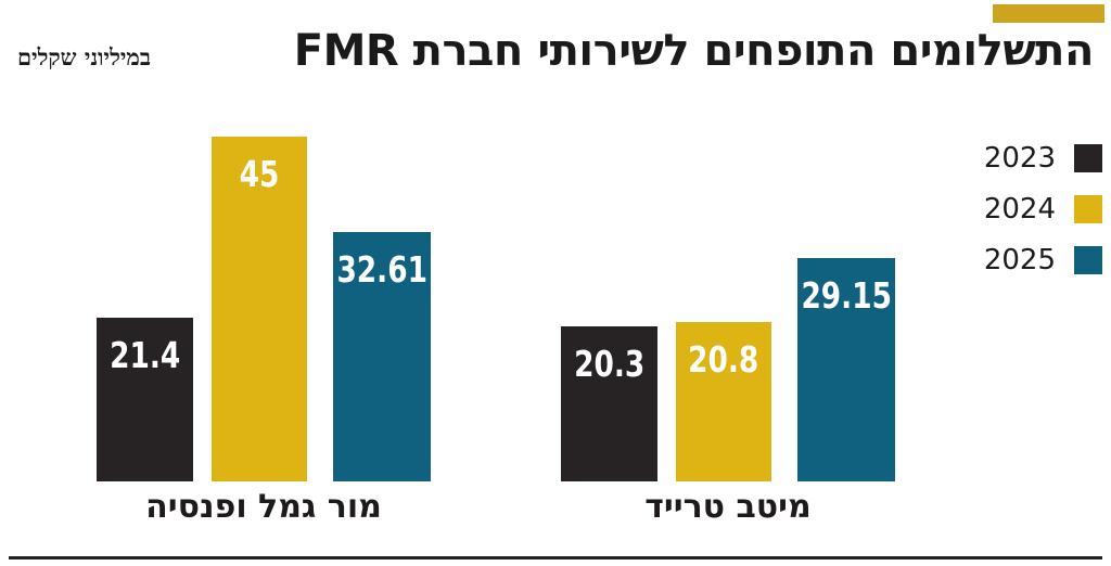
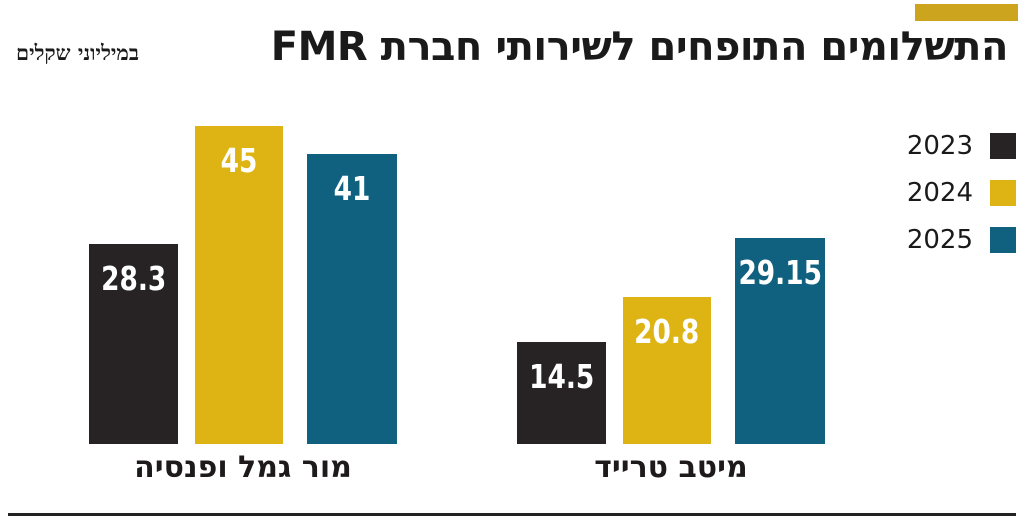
2023/מור גמל ופנסיה: 21.4 -> 28.3
2025/מור גמל ופנסיה: 32.61 -> 41
2023/מיטב טרייד: 20.3 -> 14.5
